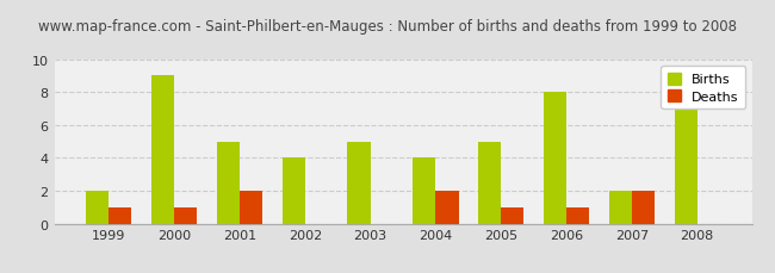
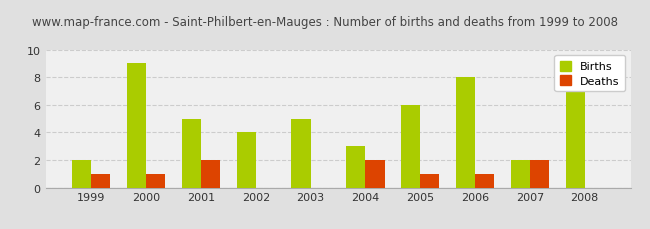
Births/2004: 4 -> 3
Births/2005: 5 -> 6
